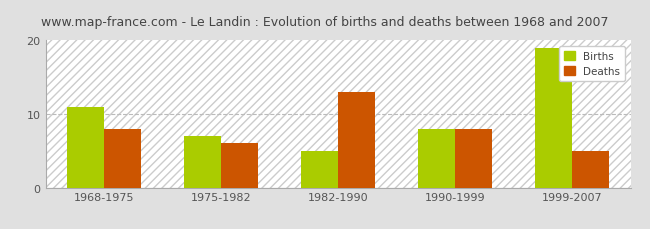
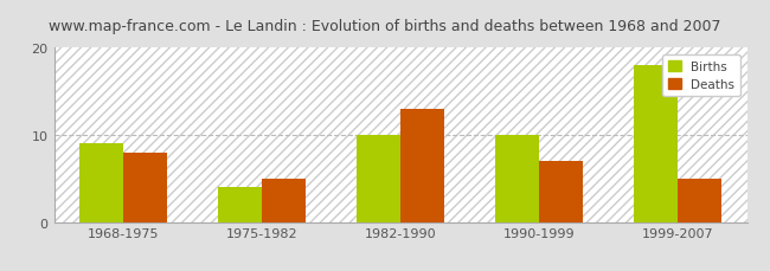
Births/1968-1975: 11 -> 9
Births/1975-1982: 7 -> 4
Deaths/1975-1982: 6 -> 5
Births/1982-1990: 5 -> 10
Births/1990-1999: 8 -> 10
Deaths/1990-1999: 8 -> 7
Births/1999-2007: 19 -> 18
